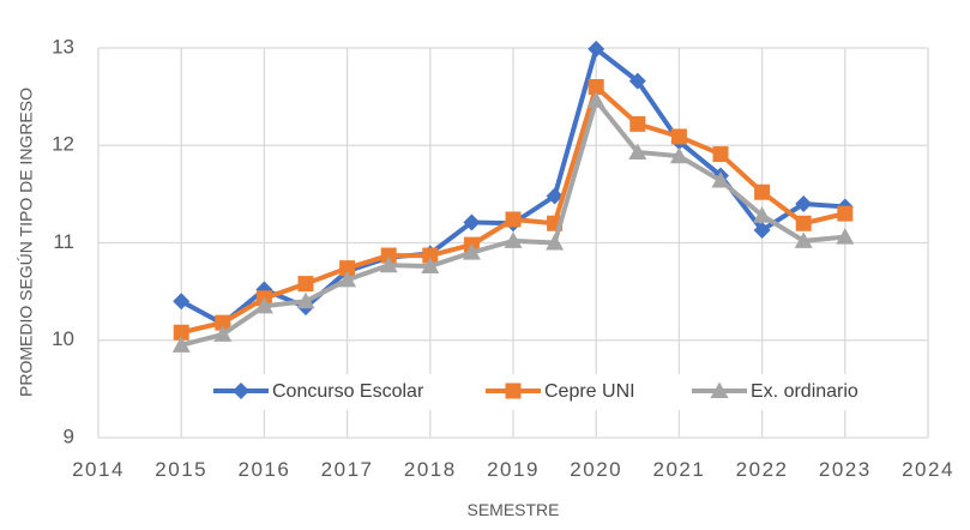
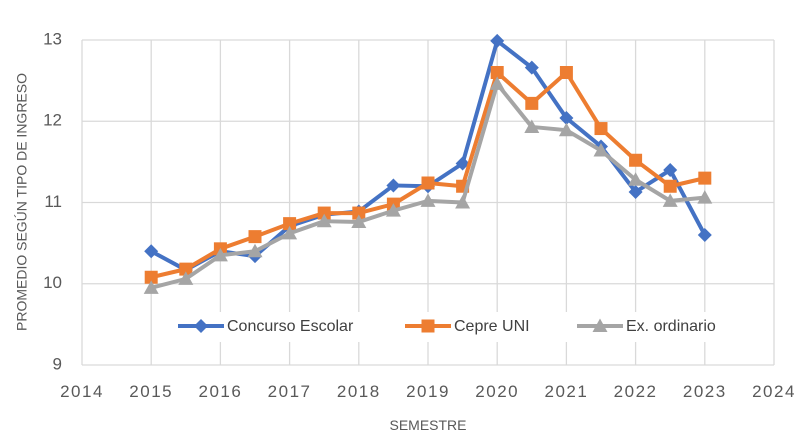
Concurso Escolar/2016: 10.5 -> 10.4
Cepre UNI/2021: 12.1 -> 12.6
Concurso Escolar/2023: 11.4 -> 10.6
